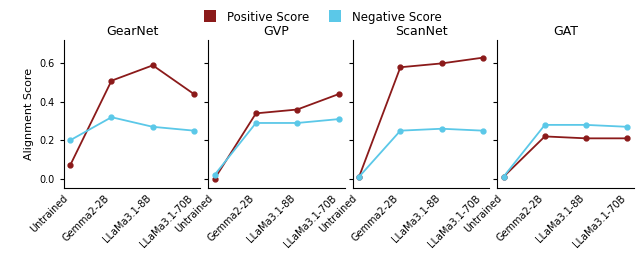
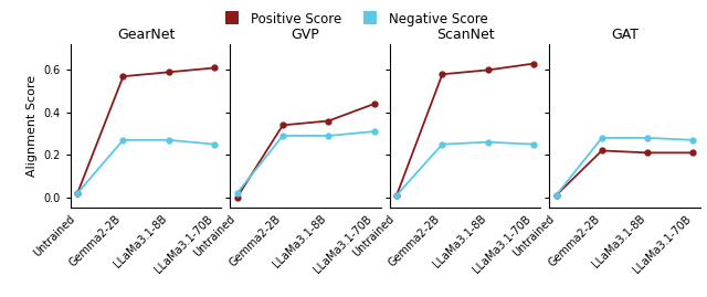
GearNet/Positive Score/Untrained: 0.07 -> 0.02
GearNet/Negative Score/Untrained: 0.20 -> 0.02
GearNet/Positive Score/Gemma2-2B: 0.51 -> 0.57
GearNet/Negative Score/Gemma2-2B: 0.32 -> 0.27
GearNet/Positive Score/LLaMa3.1-70B: 0.44 -> 0.61
